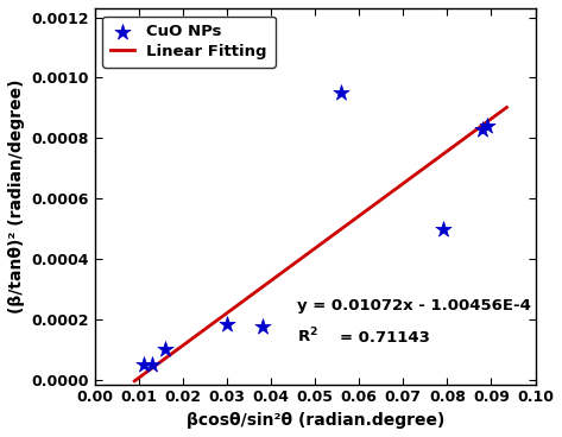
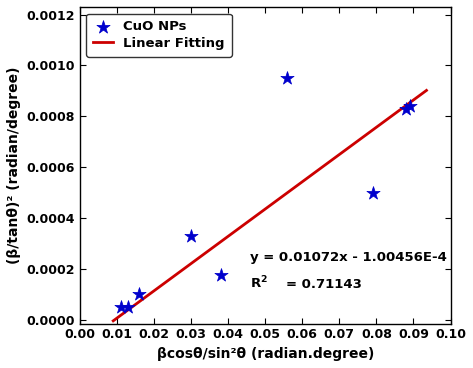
0.03: 0.000185 -> 0.000330
